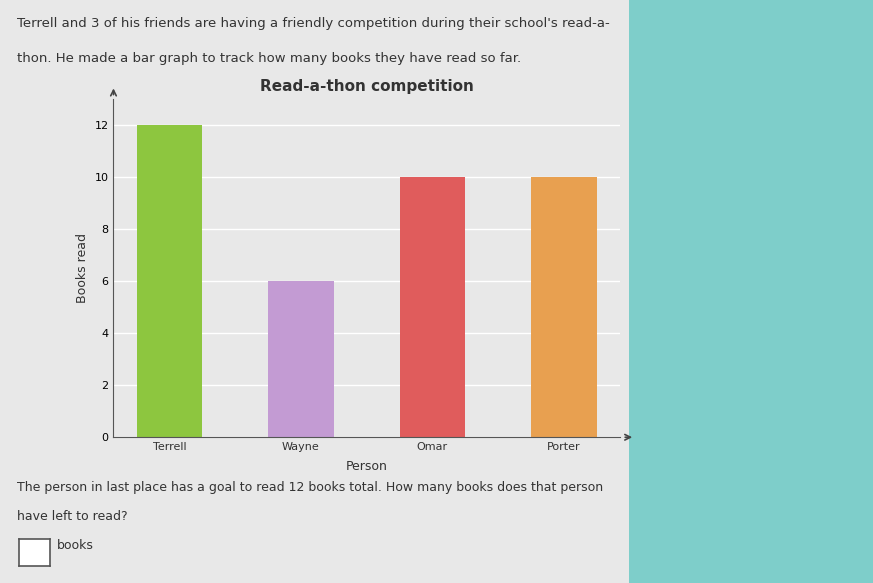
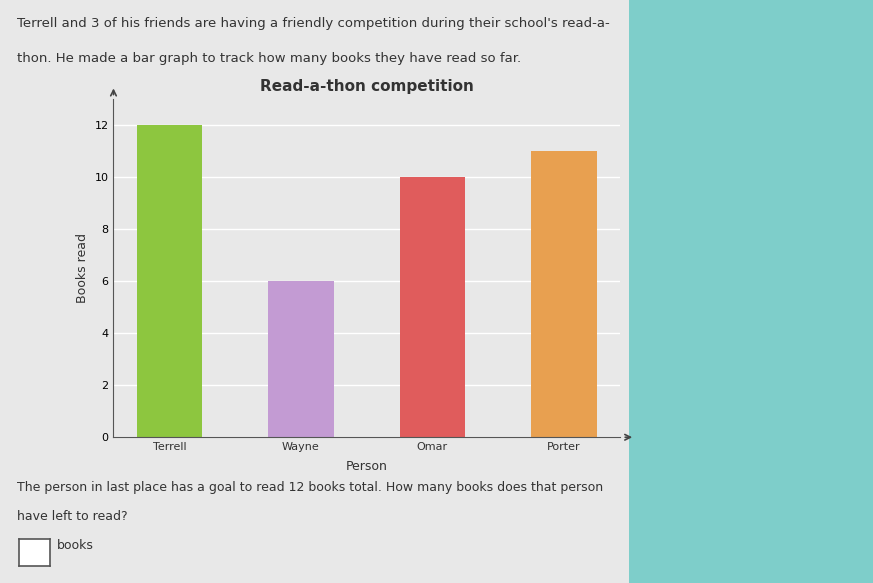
Porter: 10 -> 11
